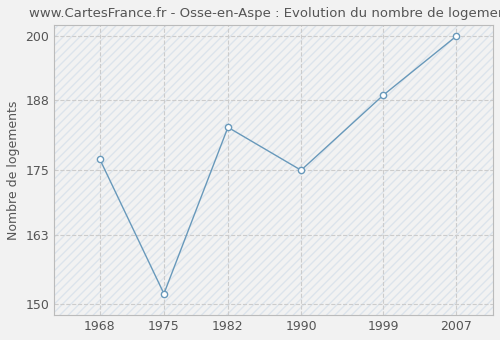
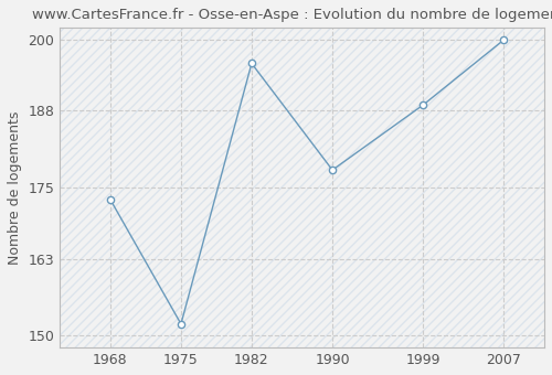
1968: 177 -> 173
1982: 183 -> 196
1990: 175 -> 178
